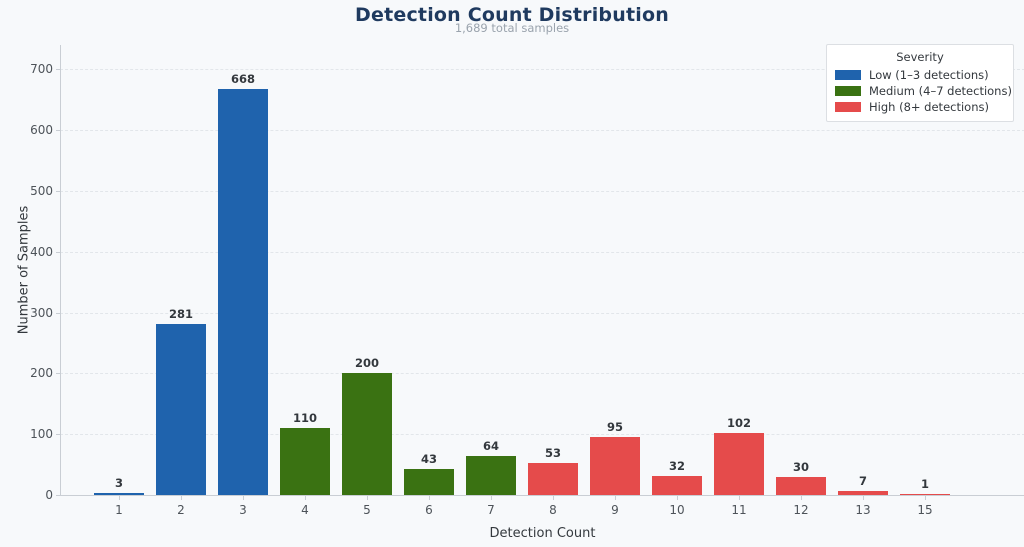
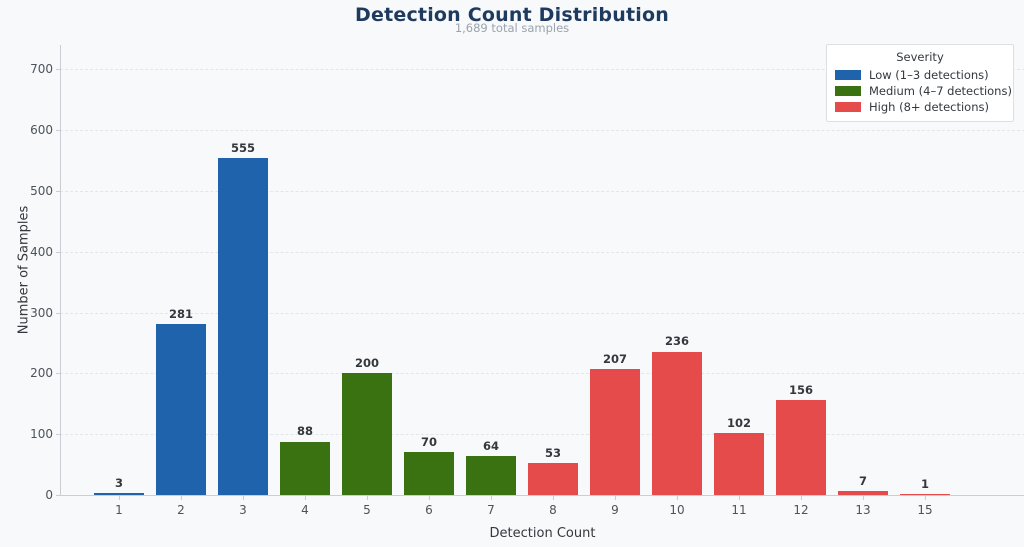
3: 668 -> 555
4: 110 -> 88
6: 43 -> 70
9: 95 -> 207
10: 32 -> 236
12: 30 -> 156
